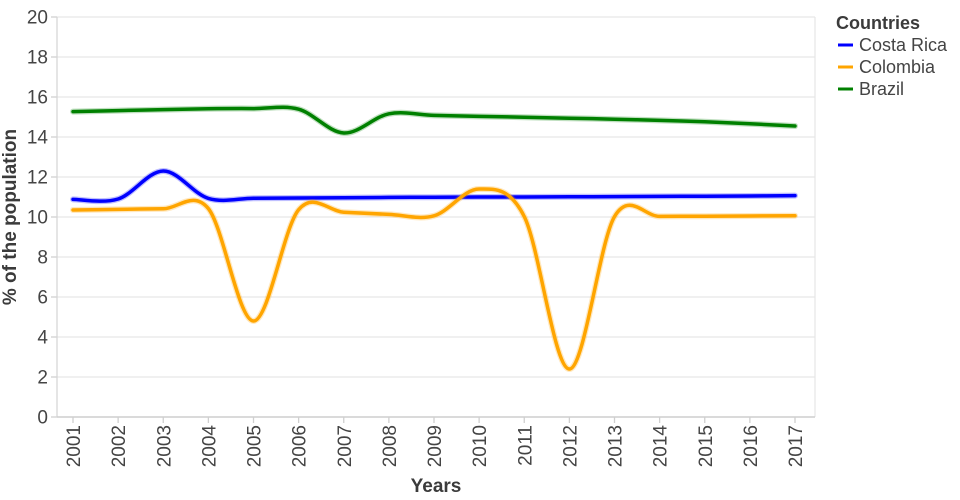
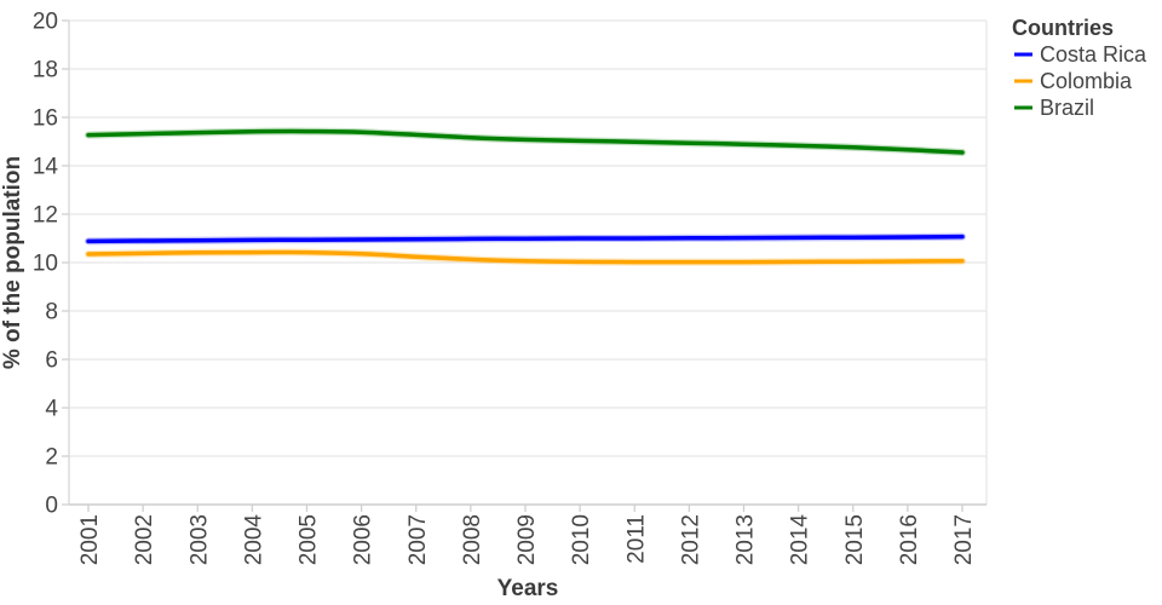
Costa Rica/2003: 12.3 -> 10.9
Colombia/2005: 4.8 -> 10.4
Brazil/2007: 14.2 -> 15.3
Colombia/2010: 11.4 -> 10.0
Colombia/2012: 2.4 -> 10.0
